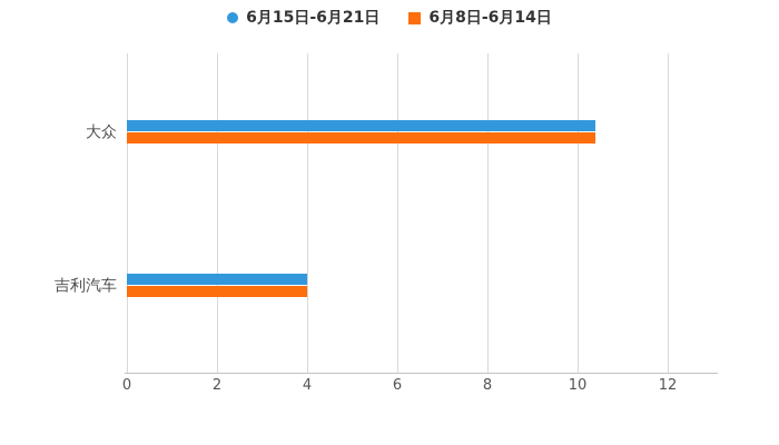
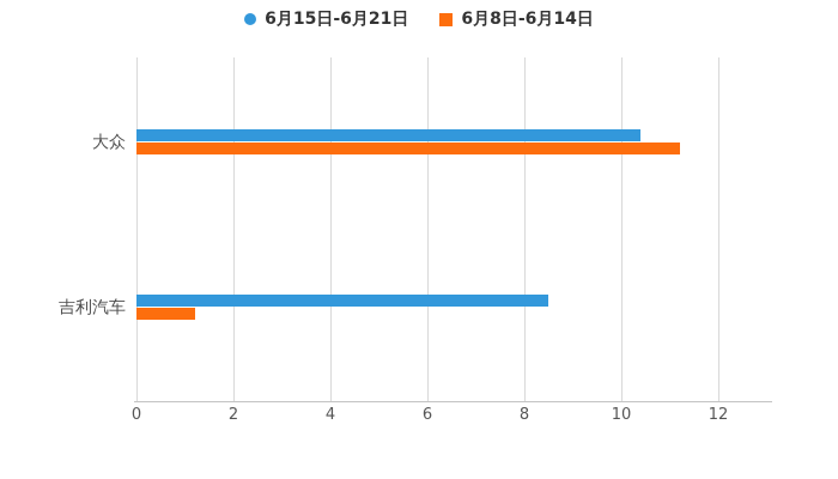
6月8日-6月14日/大众: 10.4 -> 11.2
6月15日-6月21日/吉利汽车: 4.0 -> 8.5
6月8日-6月14日/吉利汽车: 4.0 -> 1.2
